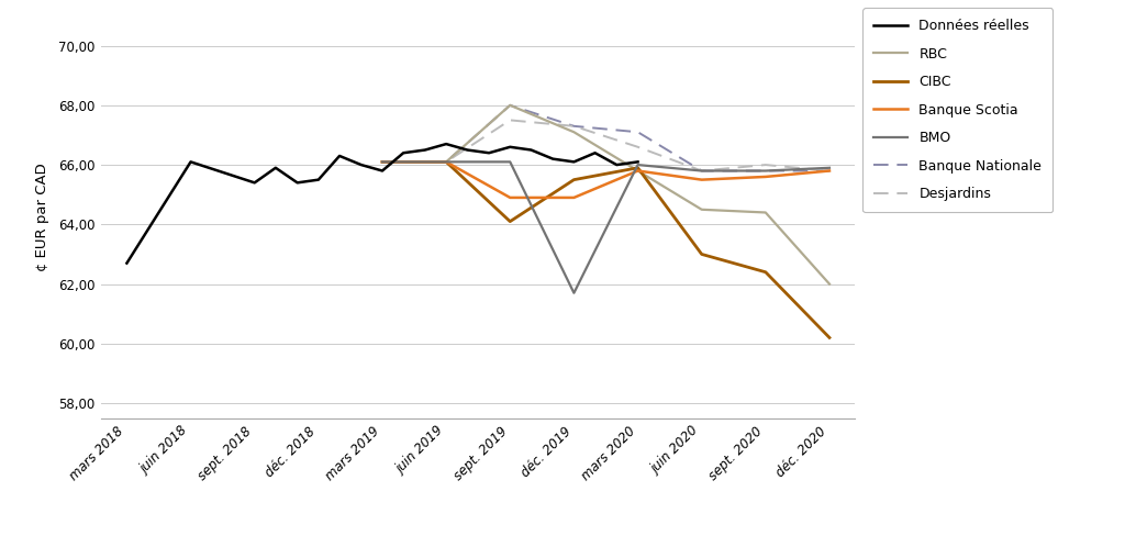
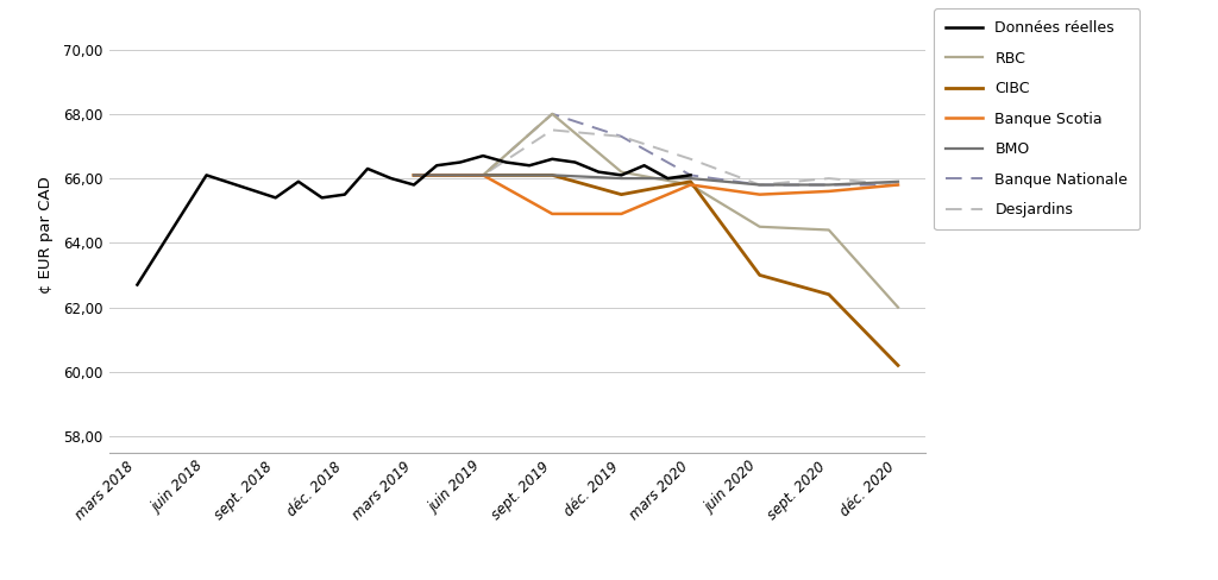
CIBC/sept. 2019: 64,1 -> 66,1
RBC/déc. 2019: 67,1 -> 66,2
BMO/déc. 2019: 61,7 -> 66,0
Banque Nationale/mars 2020: 67,1 -> 66,1
